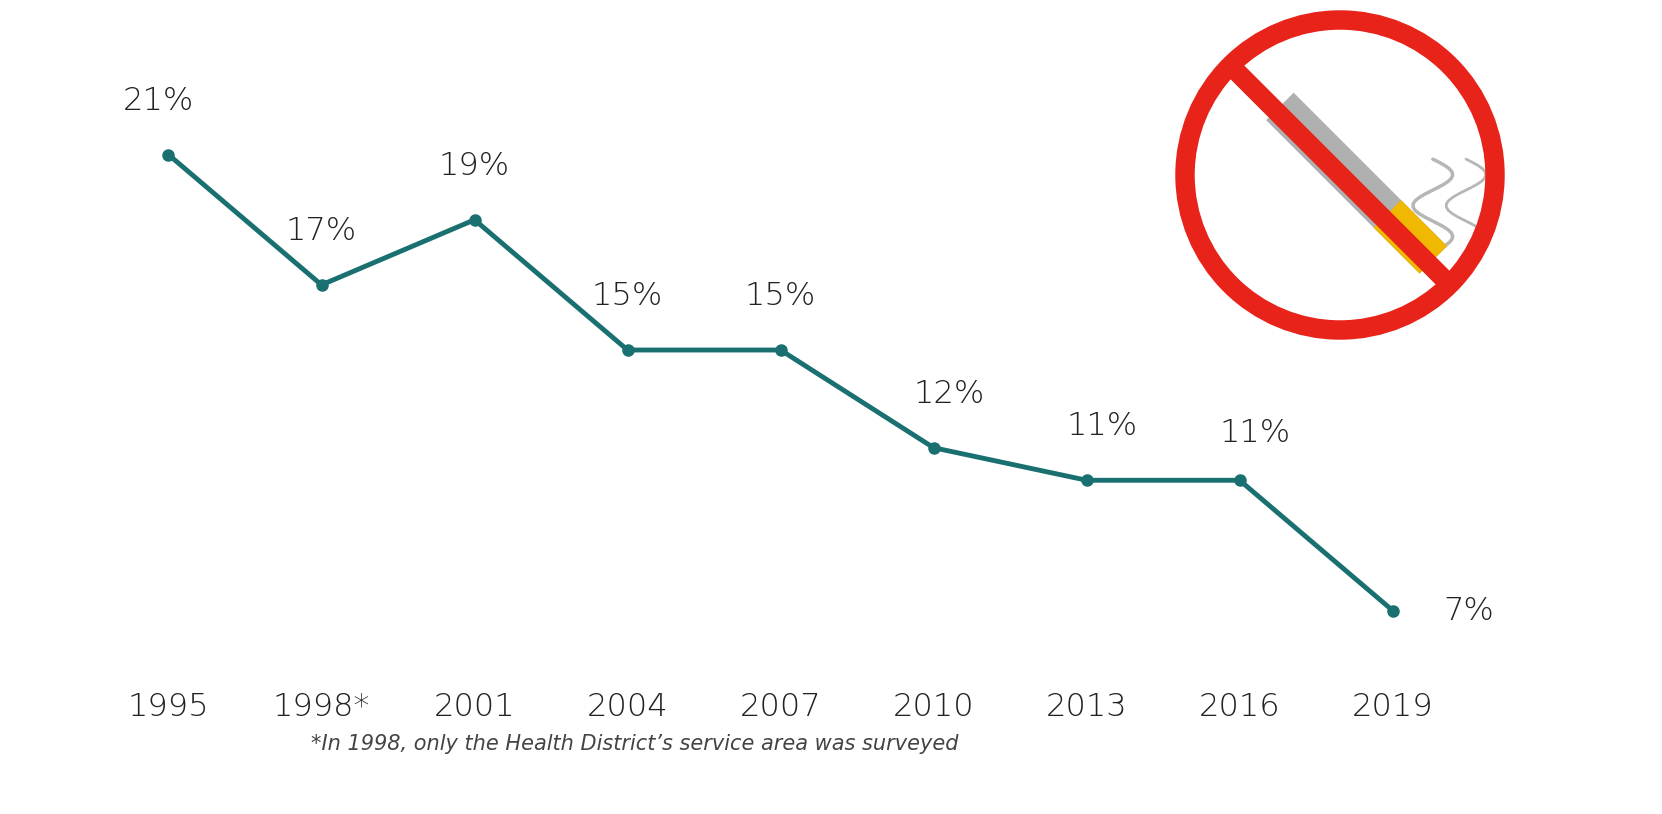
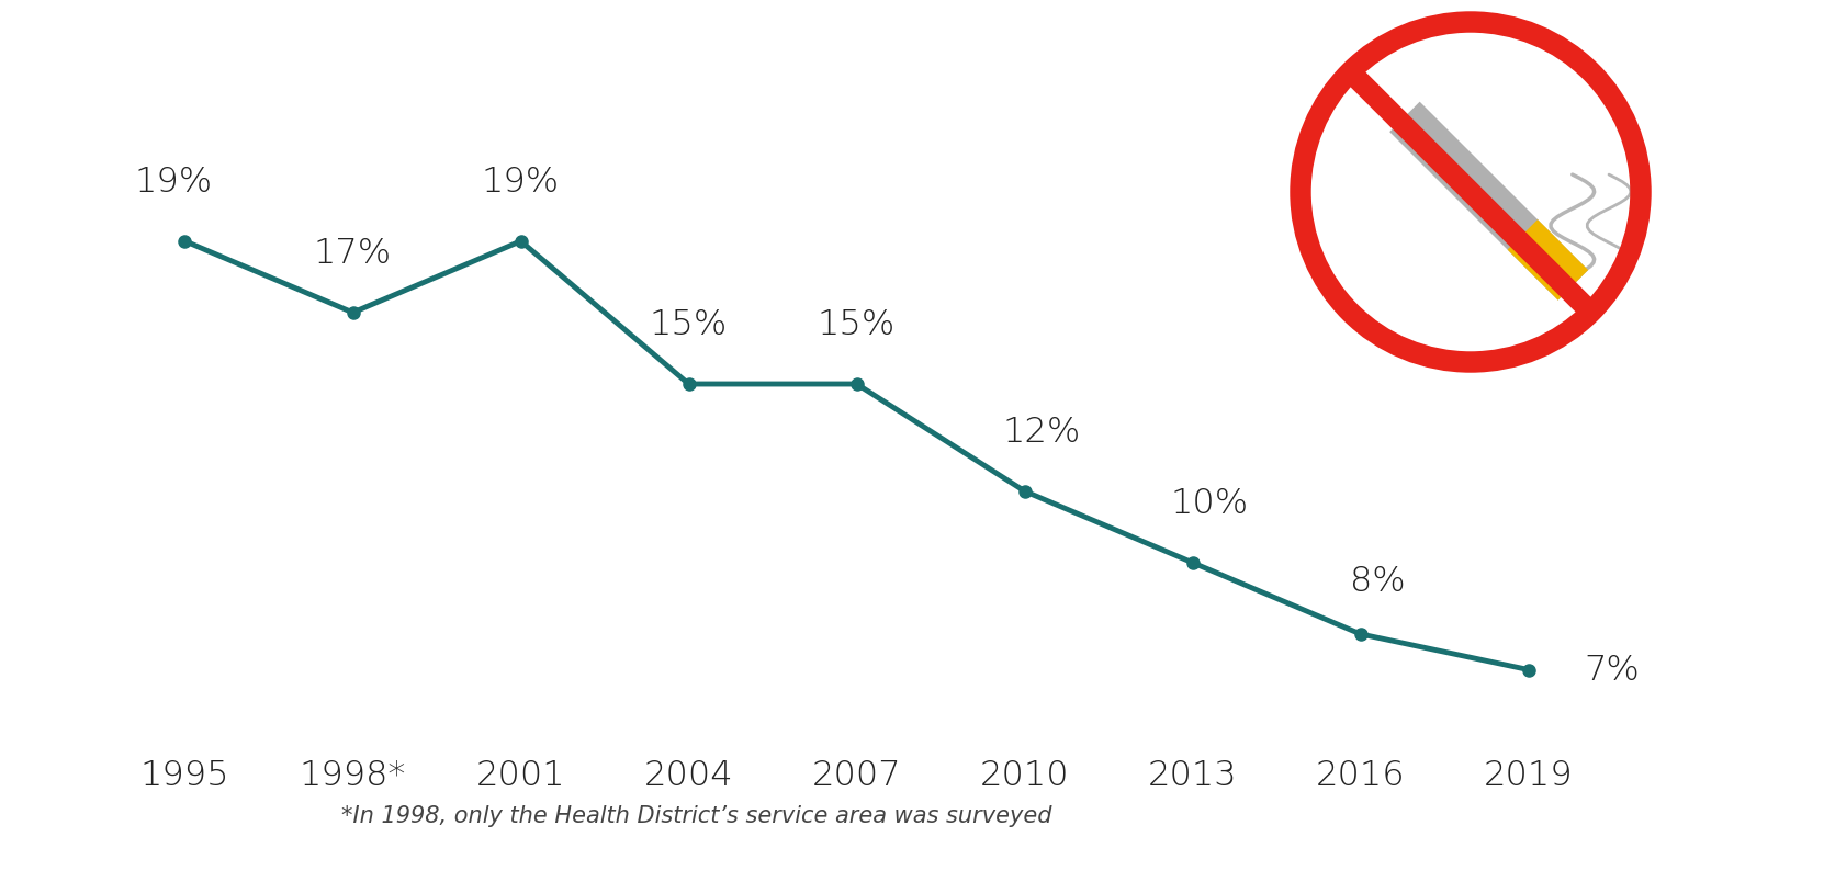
1995: 21% -> 19%
2013: 11% -> 10%
2016: 11% -> 8%
